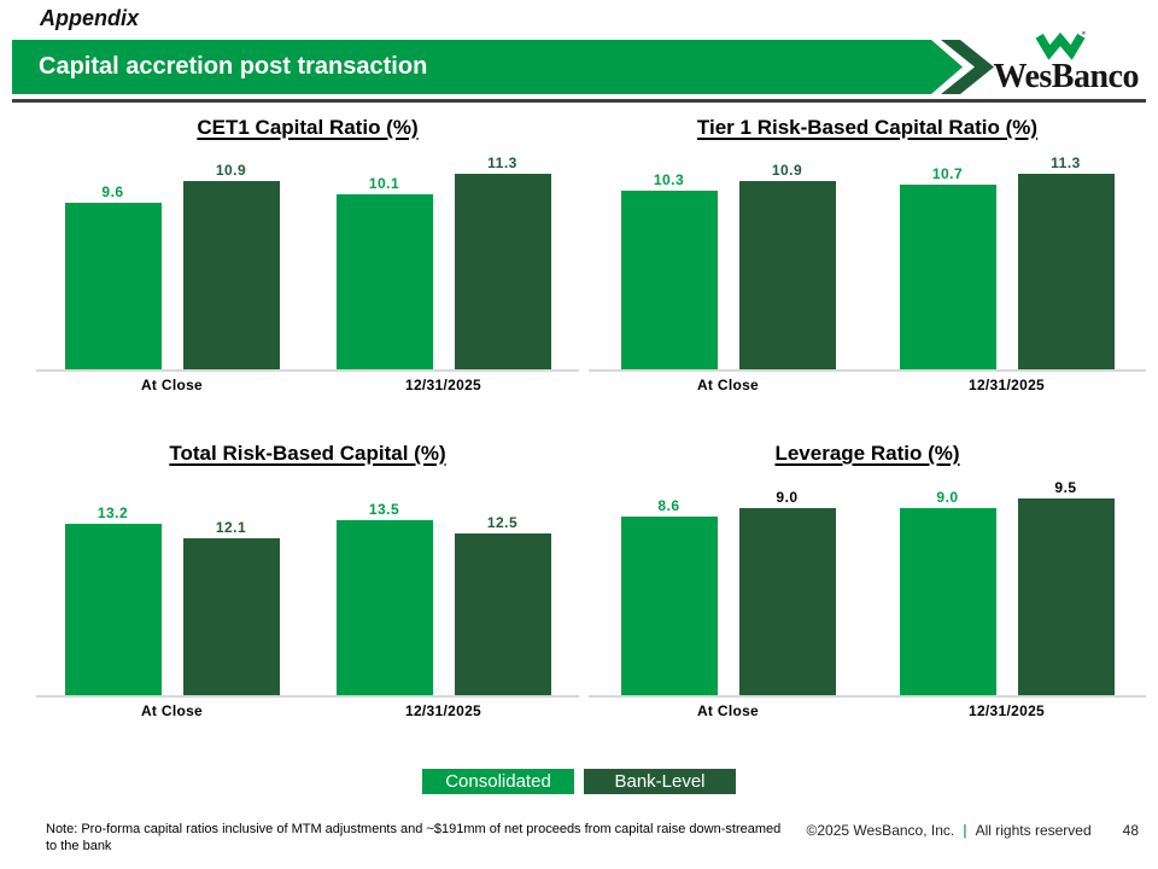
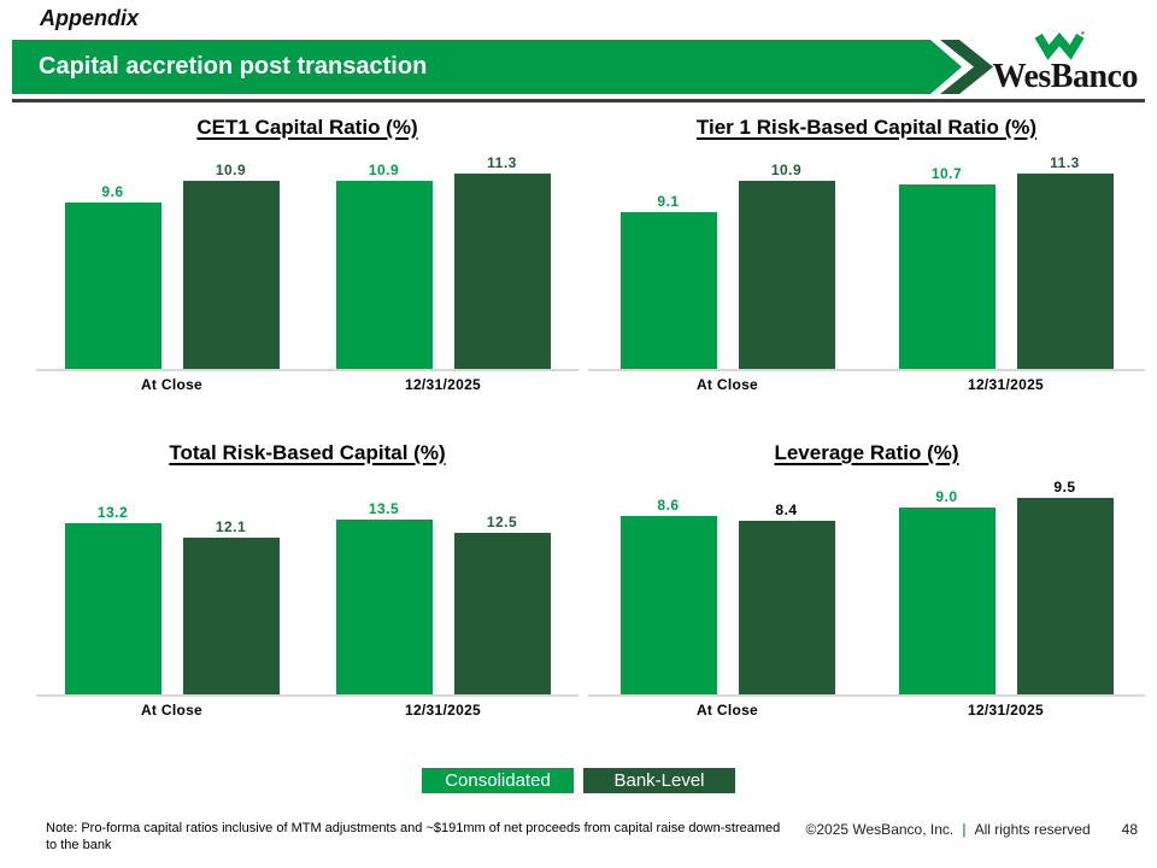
CET1 Capital Ratio (%)/Consolidated/12/31/2025: 10.1 -> 10.9
Tier 1 Risk-Based Capital Ratio (%)/Consolidated/At Close: 10.3 -> 9.1
Leverage Ratio (%)/Bank-Level/At Close: 9.0 -> 8.4
